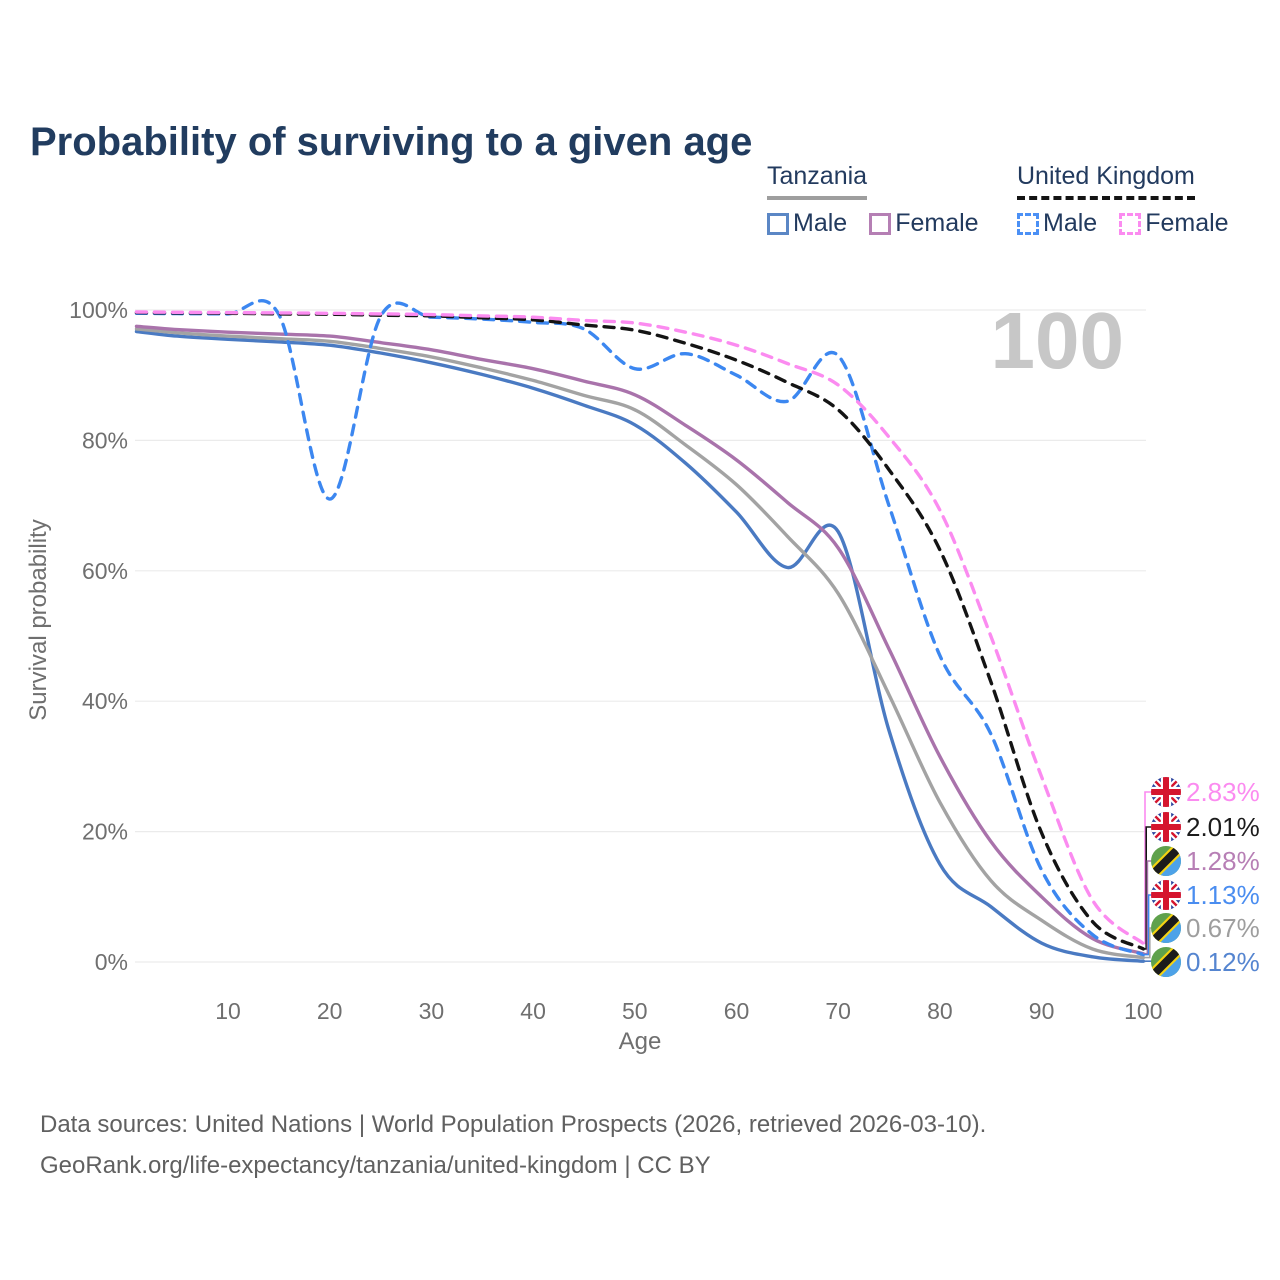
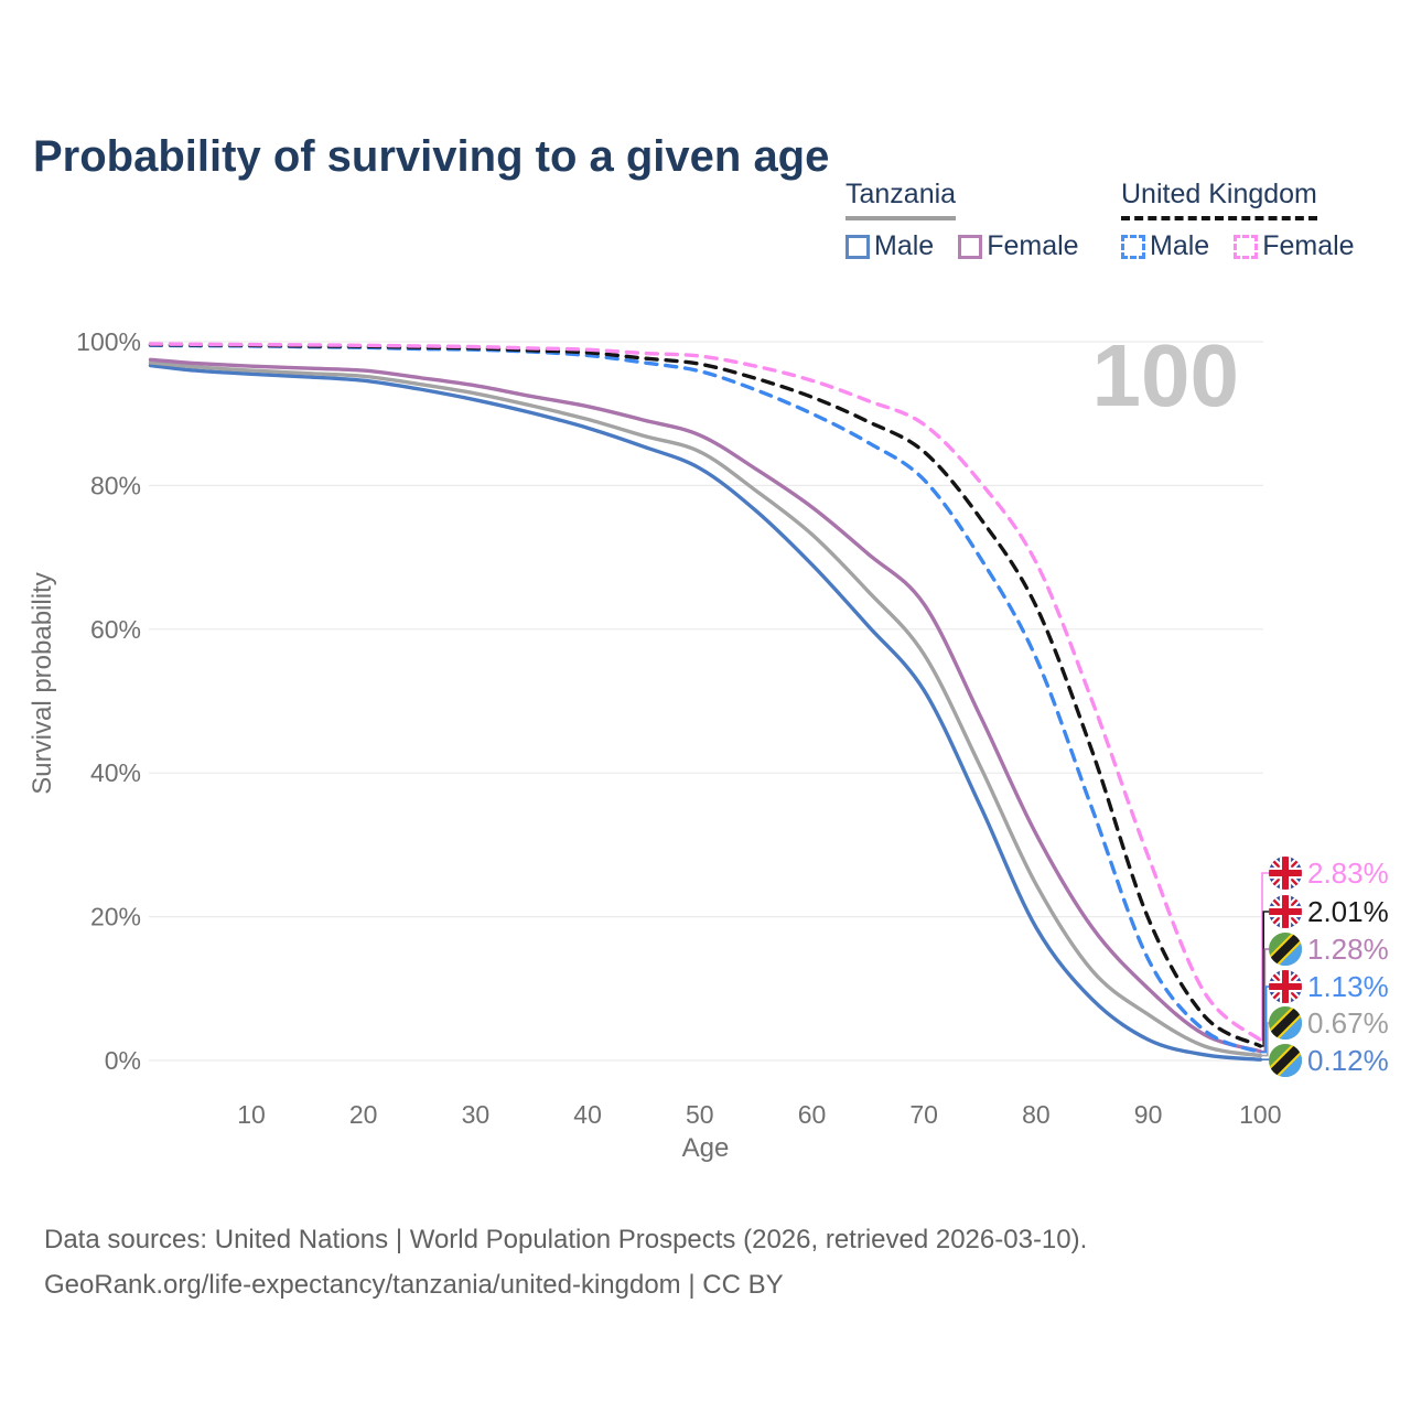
United Kingdom Male/20: 71% -> 99%
United Kingdom Male/50: 91% -> 96%
Tanzania Male/70: 66% -> 52%
United Kingdom Male/70: 93% -> 81%
Tanzania Male/80: 15% -> 18%
United Kingdom Male/80: 47% -> 56%
